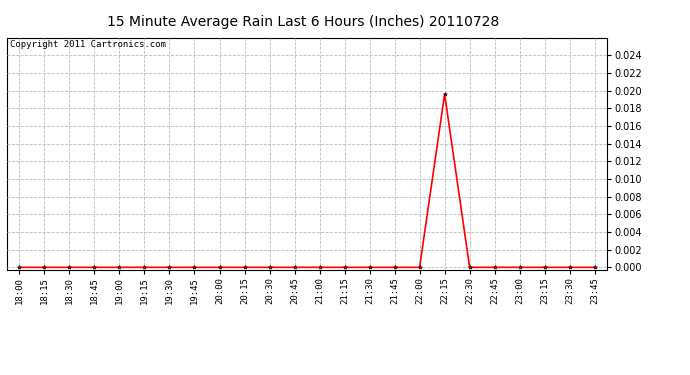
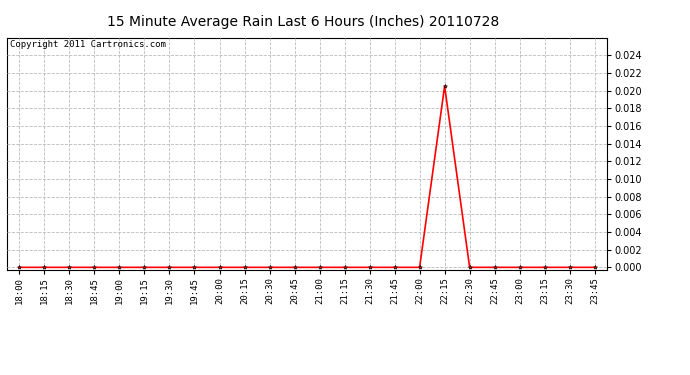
22:15: 0.0196 -> 0.0205
